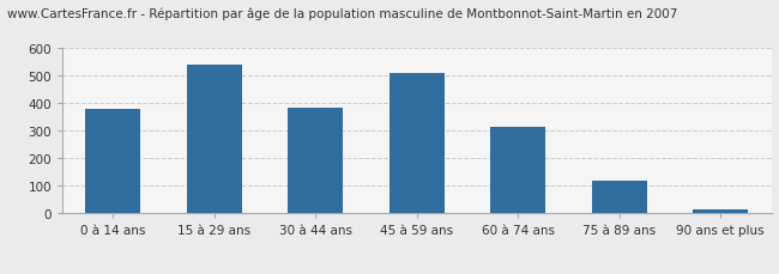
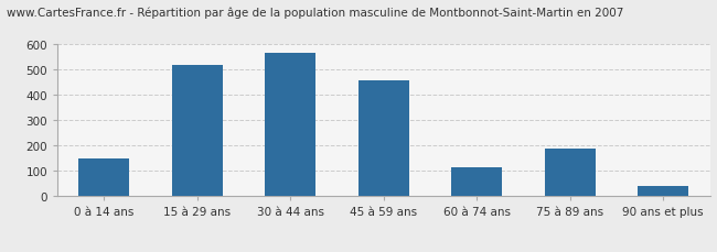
0 à 14 ans: 380 -> 150
15 à 29 ans: 543 -> 520
30 à 44 ans: 385 -> 565
45 à 59 ans: 510 -> 460
60 à 74 ans: 315 -> 115
75 à 89 ans: 120 -> 190
90 ans et plus: 14 -> 40
